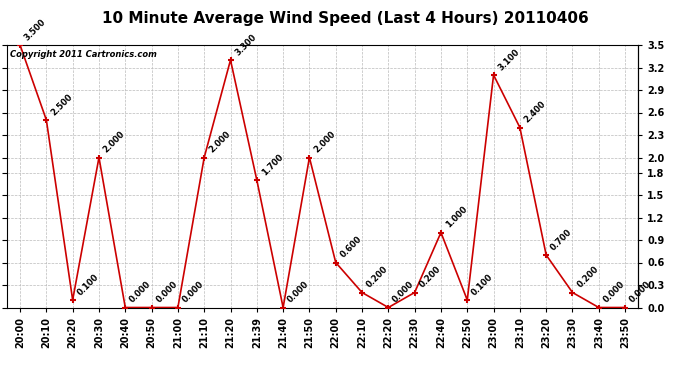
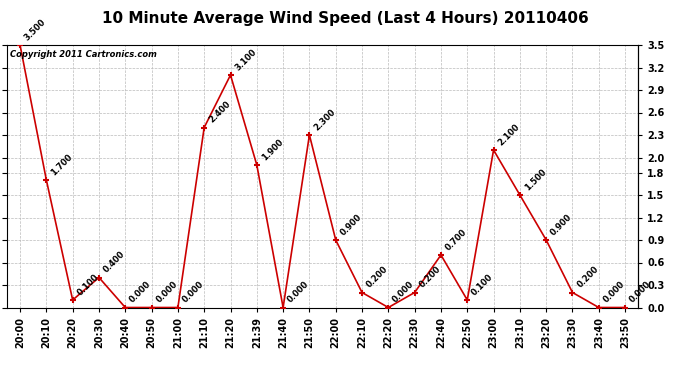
20:10: 2.500 -> 1.700
20:30: 2.000 -> 0.400
21:10: 2.000 -> 2.400
21:20: 3.300 -> 3.100
21:39: 1.700 -> 1.900
21:50: 2.000 -> 2.300
22:00: 0.600 -> 0.900
22:40: 1.000 -> 0.700
23:00: 3.100 -> 2.100
23:10: 2.400 -> 1.500
23:20: 0.700 -> 0.900
